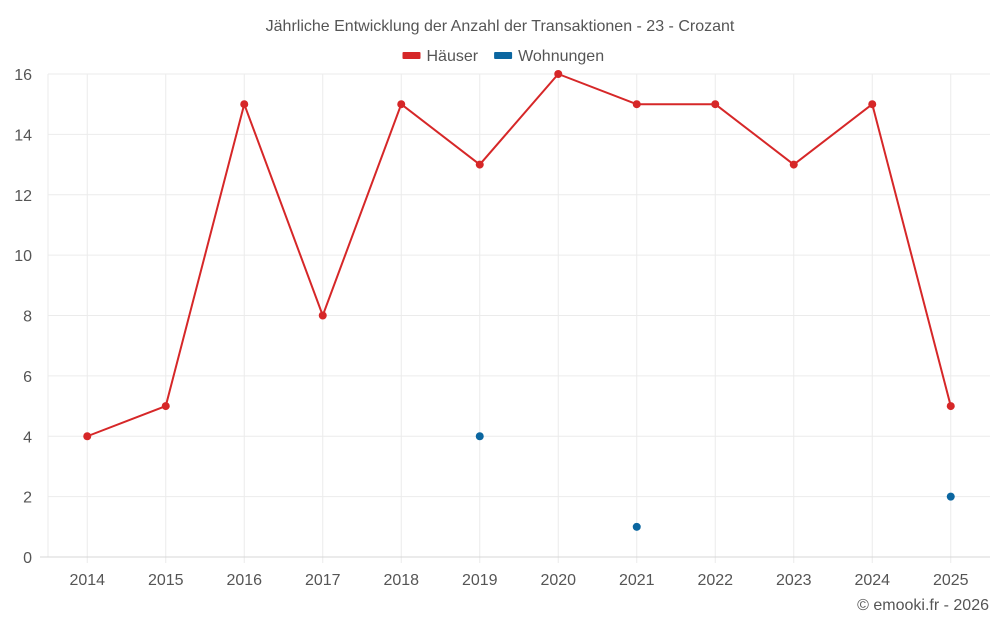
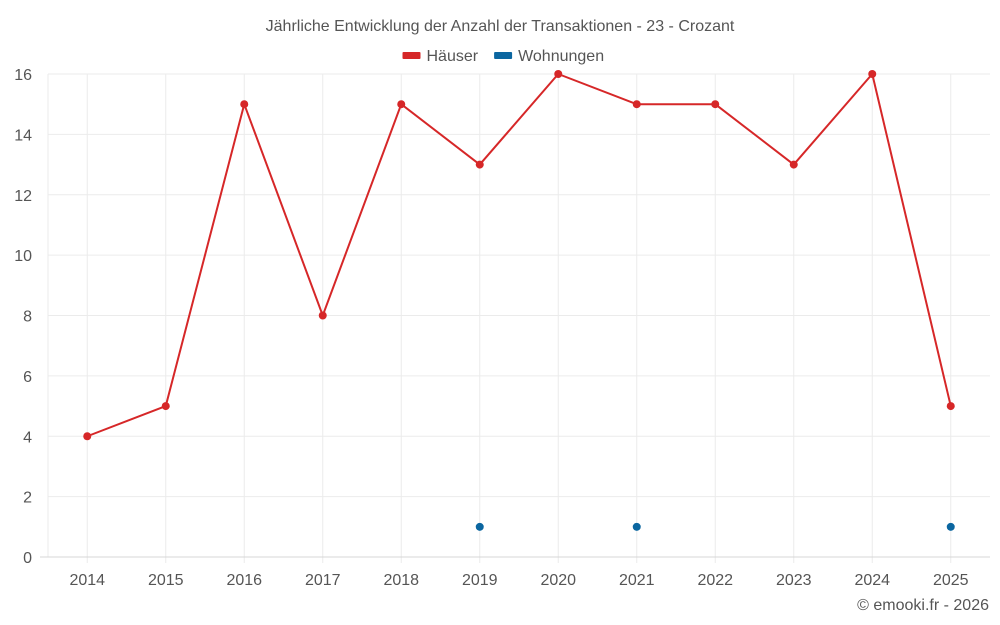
Wohnungen/2019: 4 -> 1
Häuser/2024: 15 -> 16
Wohnungen/2025: 2 -> 1
